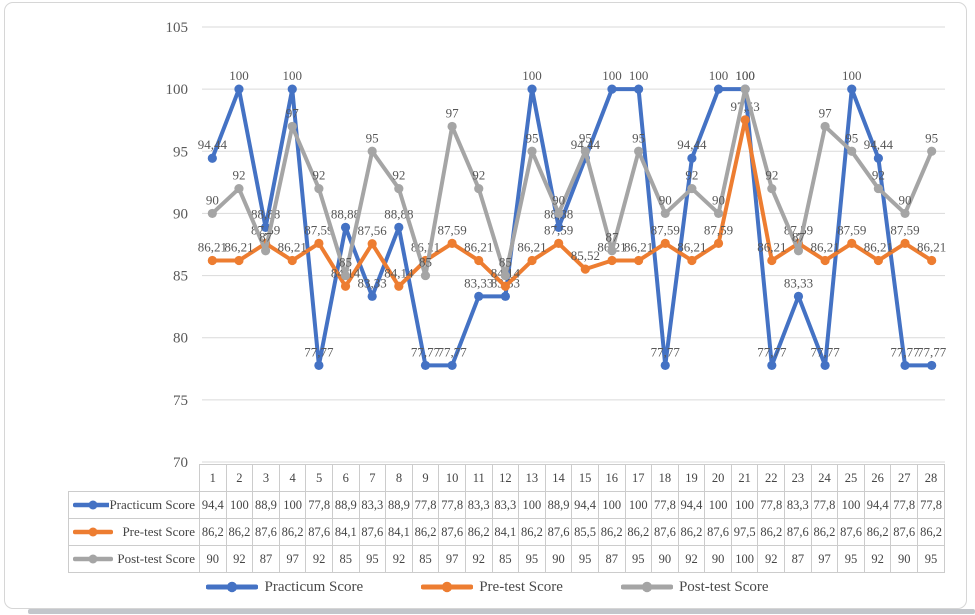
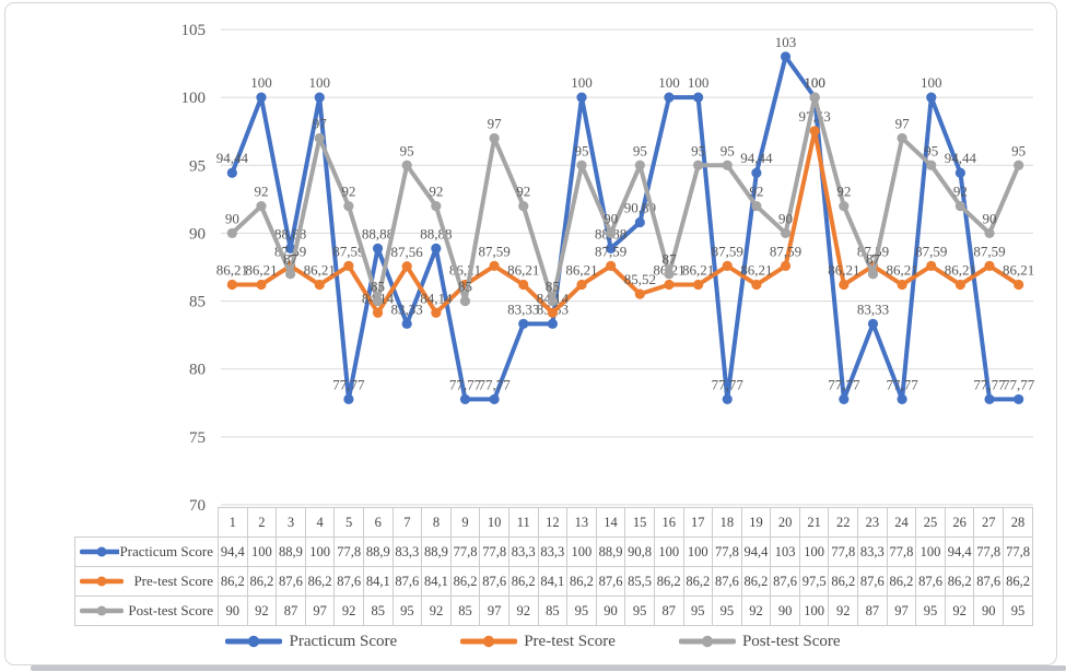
Practicum Score/15: 94,4 -> 90,8
Post-test Score/18: 90 -> 95
Practicum Score/20: 100 -> 103
